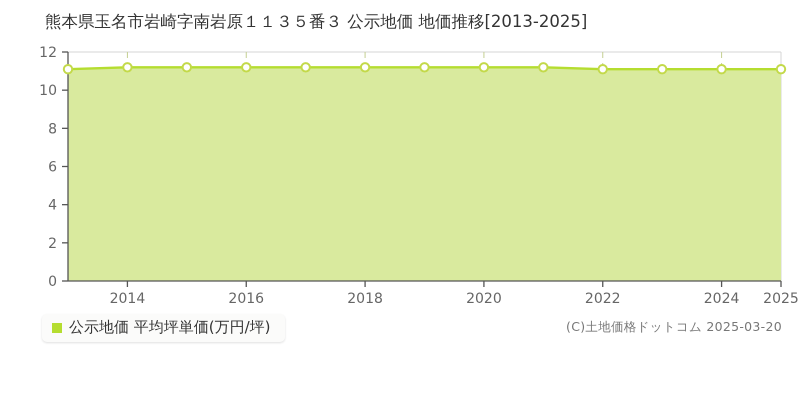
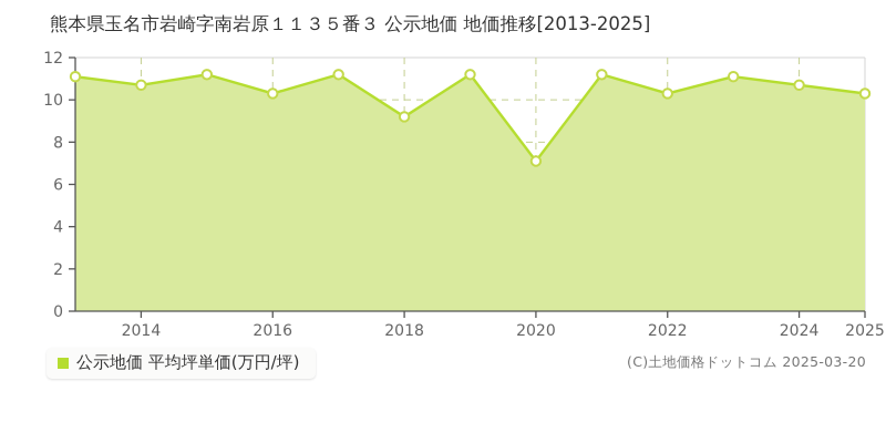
2014: 11.2 -> 10.7
2016: 11.2 -> 10.3
2018: 11.2 -> 9.2
2020: 11.2 -> 7.1
2022: 11.1 -> 10.3
2024: 11.1 -> 10.7
2025: 11.1 -> 10.3
